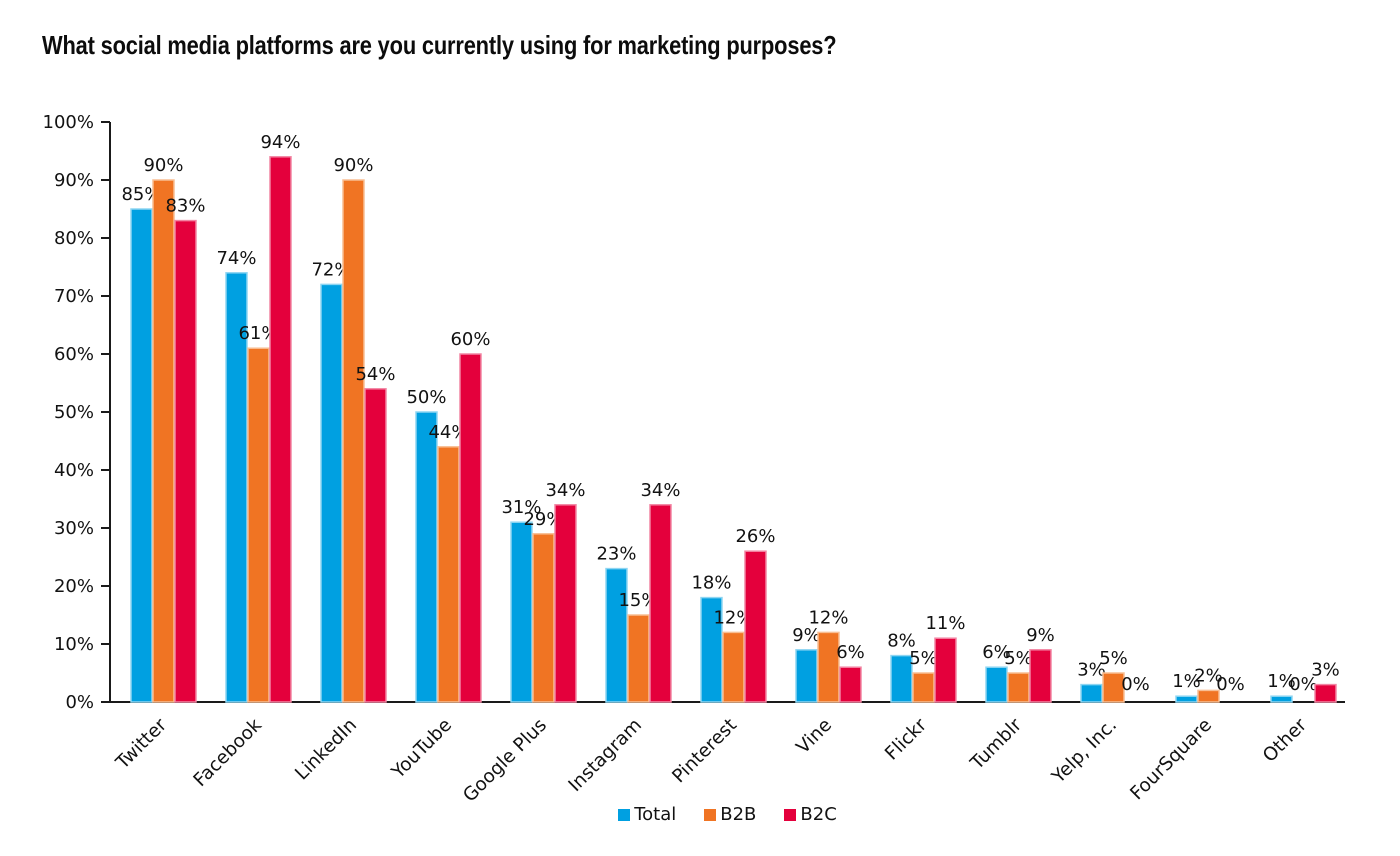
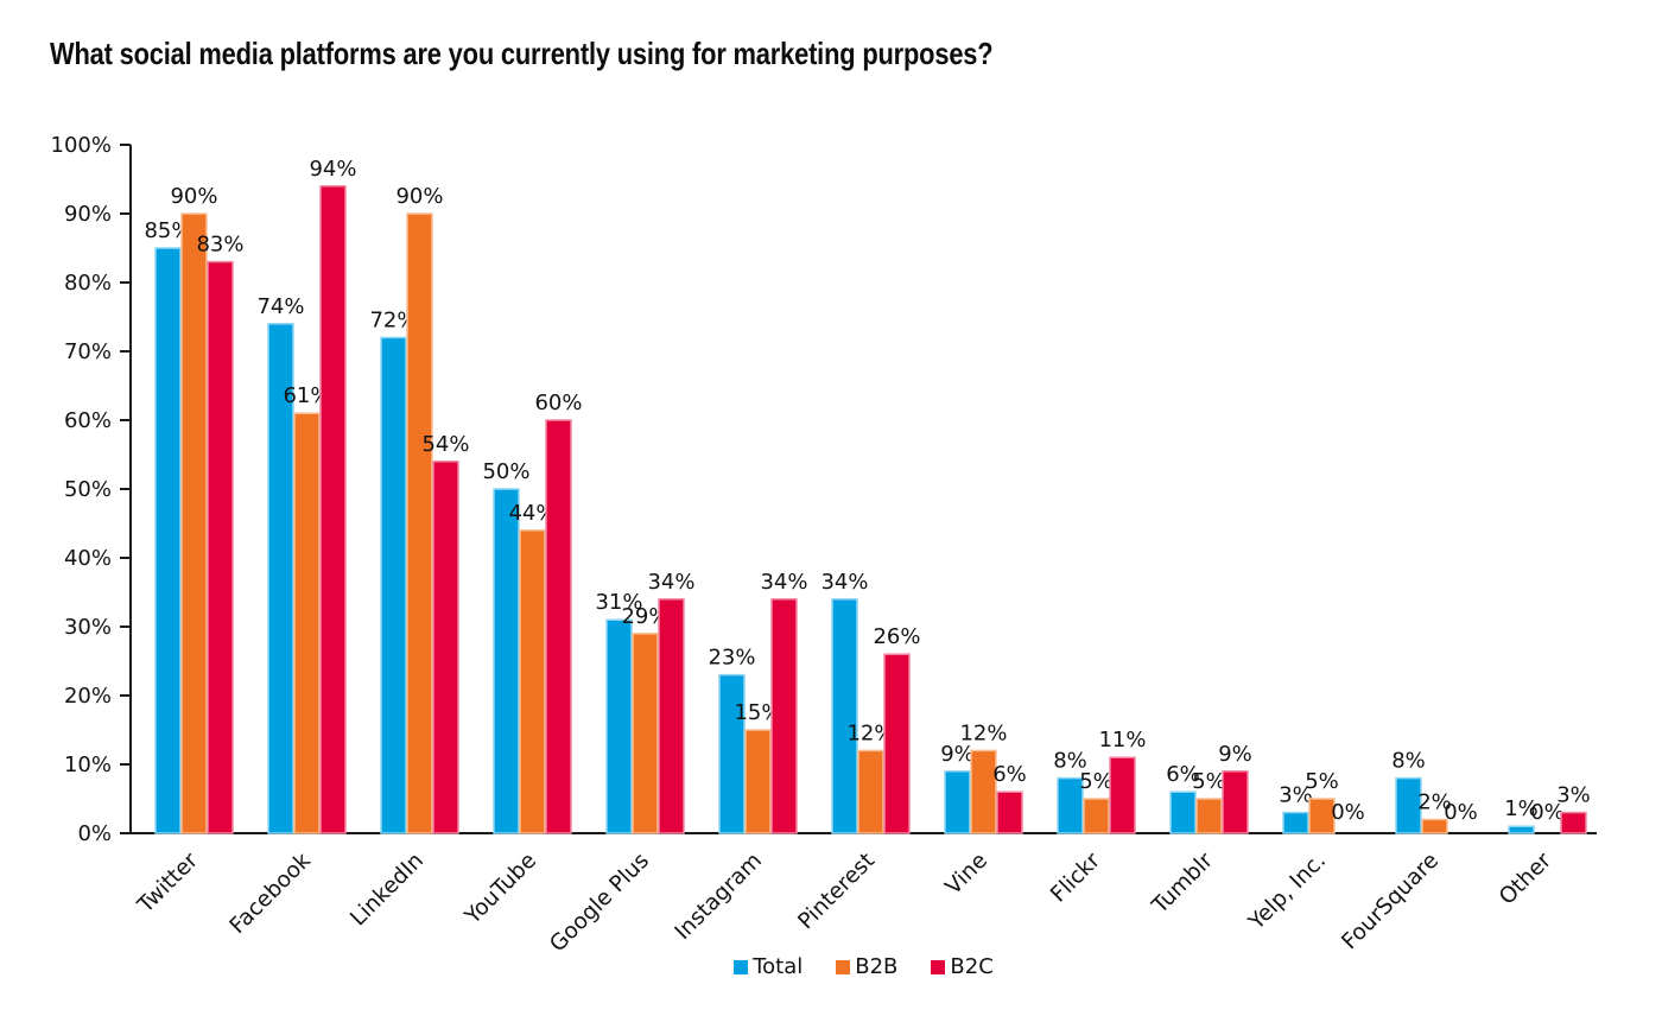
Total/Pinterest: 18% -> 34%
Total/FourSquare: 1% -> 8%
